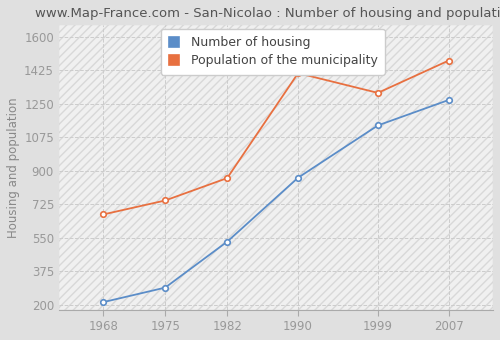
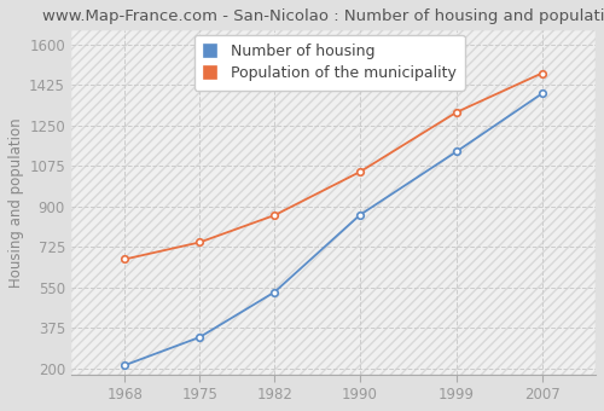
Number of housing/1975: 290 -> 340
Population of the municipality/1990: 1410 -> 1050
Number of housing/2007: 1270 -> 1390
